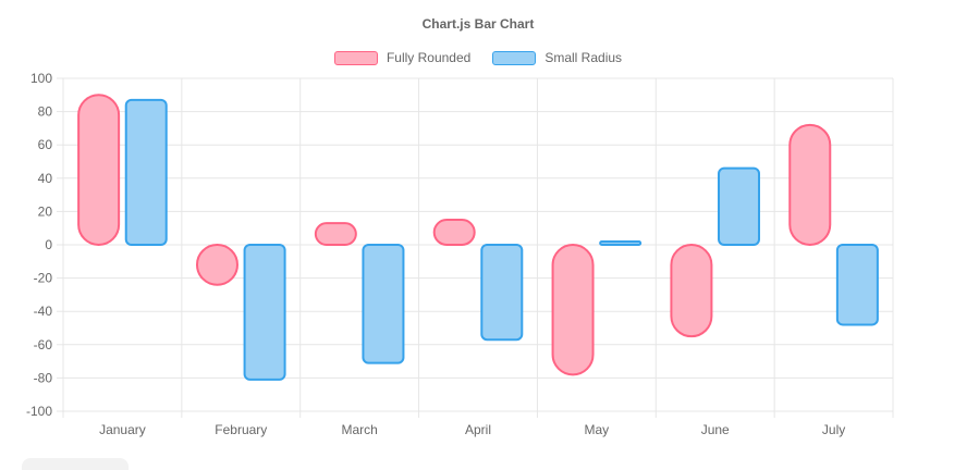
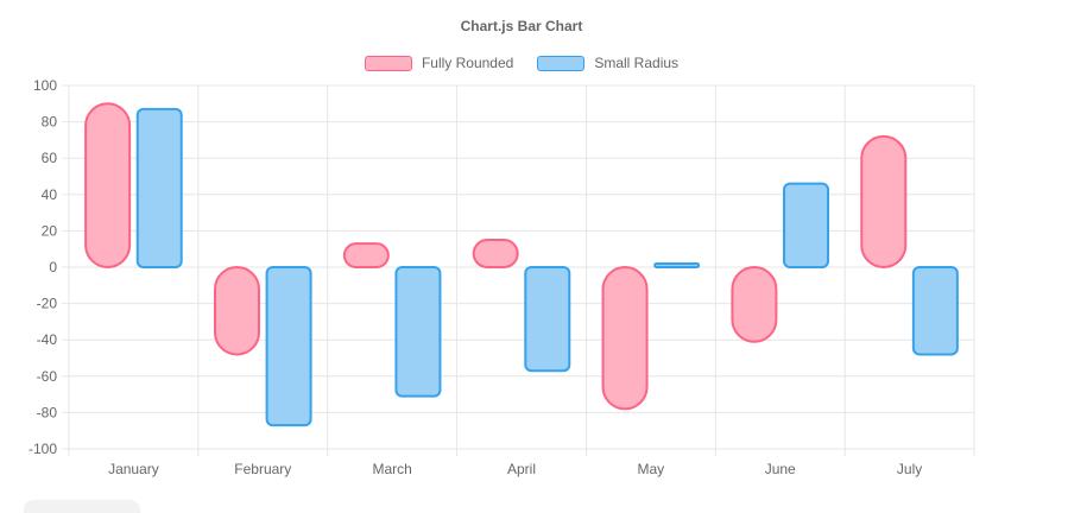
Fully Rounded/February: -24 -> -48
Small Radius/February: -81 -> -87
Fully Rounded/June: -55 -> -41
